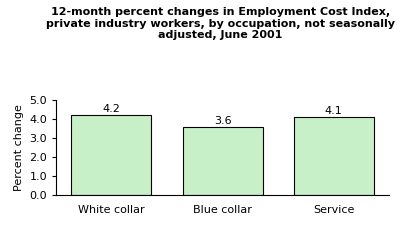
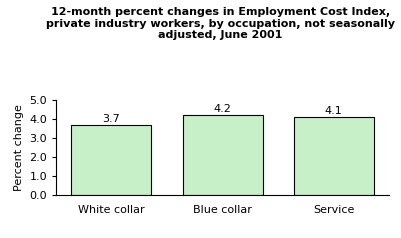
White collar: 4.2 -> 3.7
Blue collar: 3.6 -> 4.2
